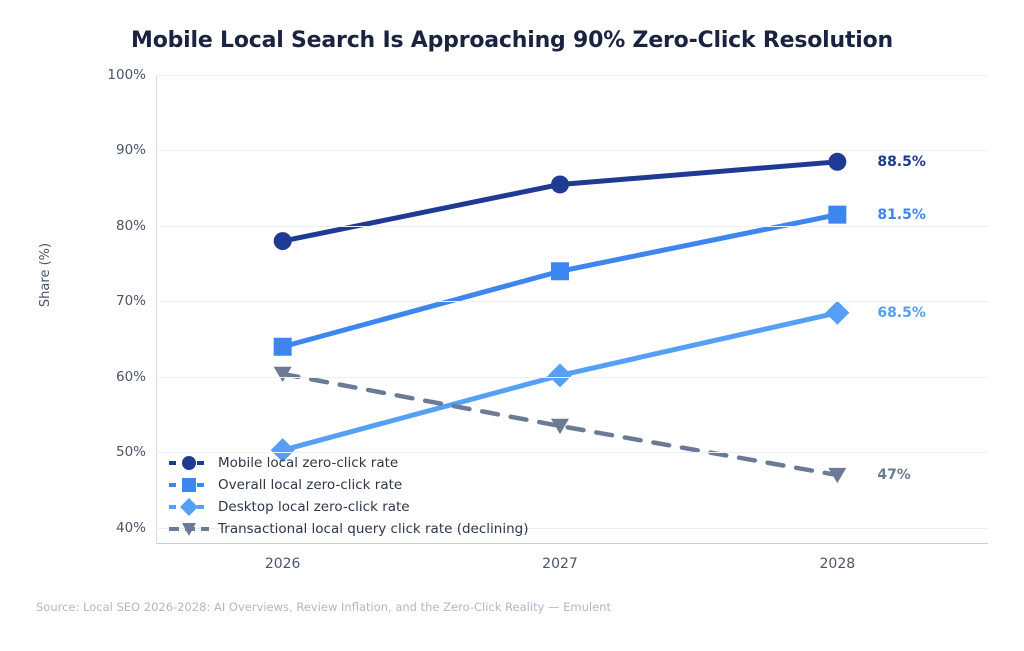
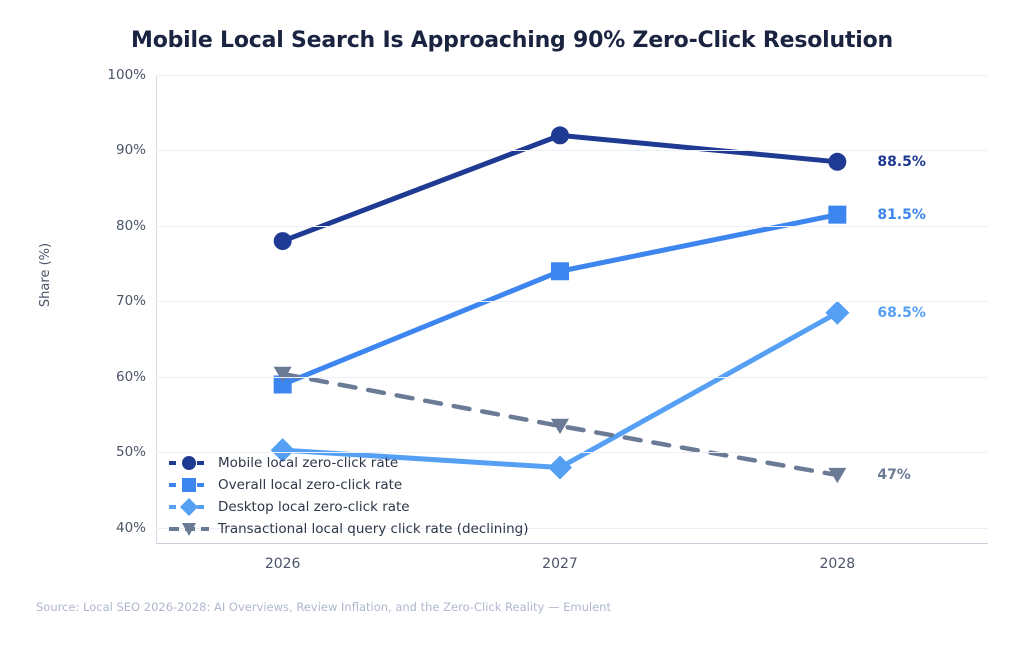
Overall local zero-click rate/2026: 64% -> 59%
Mobile local zero-click rate/2027: 86% -> 92%
Desktop local zero-click rate/2027: 60% -> 48%
